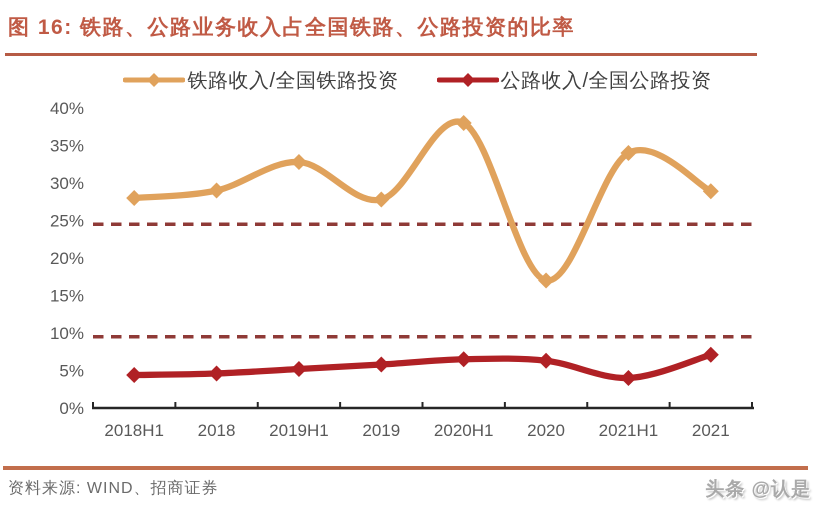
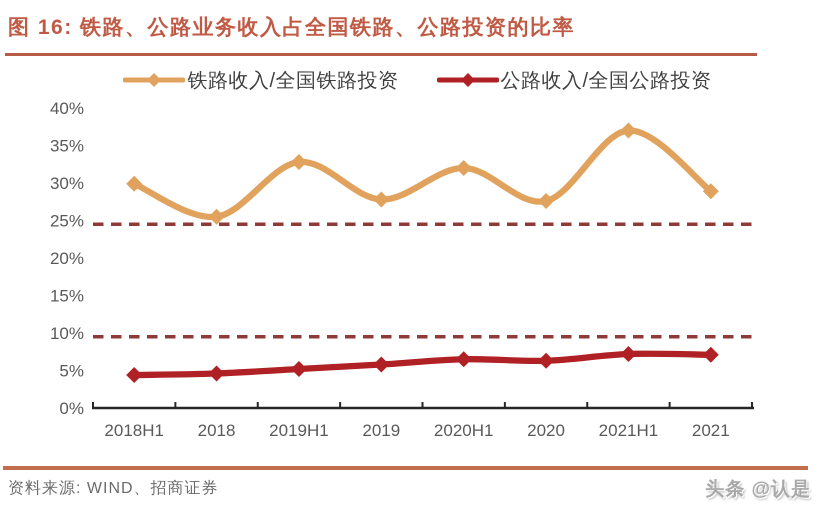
铁路收入/全国铁路投资/2018H1: 28% -> 30%
铁路收入/全国铁路投资/2018: 29% -> 26%
铁路收入/全国铁路投资/2020H1: 38% -> 32%
铁路收入/全国铁路投资/2020: 17% -> 28%
铁路收入/全国铁路投资/2021H1: 34% -> 37%
公路收入/全国公路投资/2021H1: 4% -> 7%
